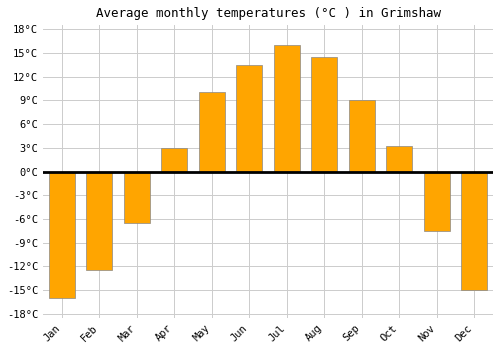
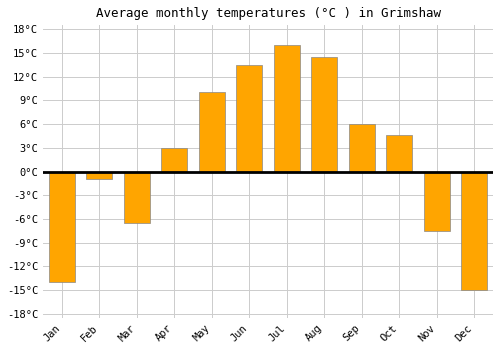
Jan: -16.0°C -> -14.0°C
Feb: -12.5°C -> -1.0°C
Sep: 9.0°C -> 6.0°C
Oct: 3.2°C -> 4.6°C
